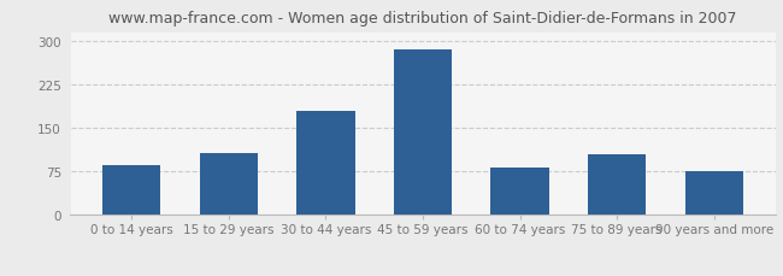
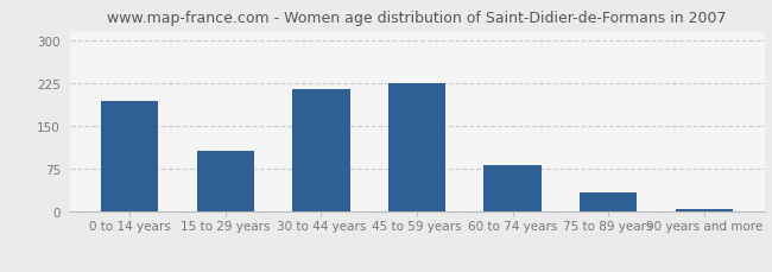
0 to 14 years: 85 -> 193
30 to 44 years: 180 -> 215
45 to 59 years: 285 -> 225
75 to 89 years: 105 -> 35
90 years and more: 75 -> 4
